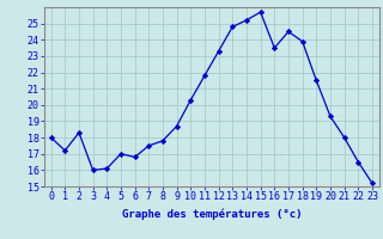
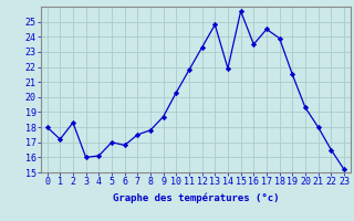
14: 25.2 -> 21.9
